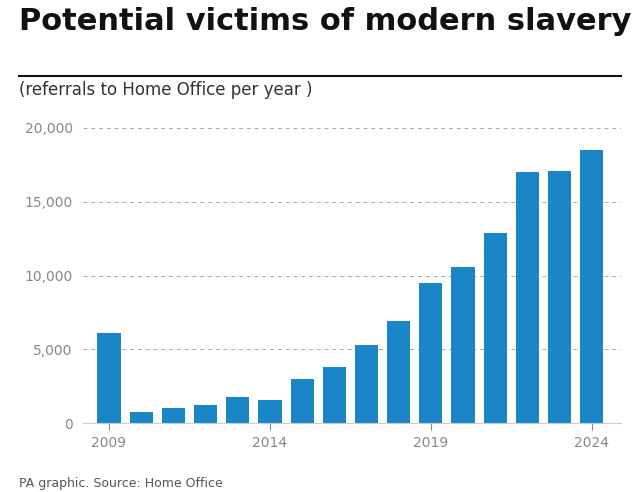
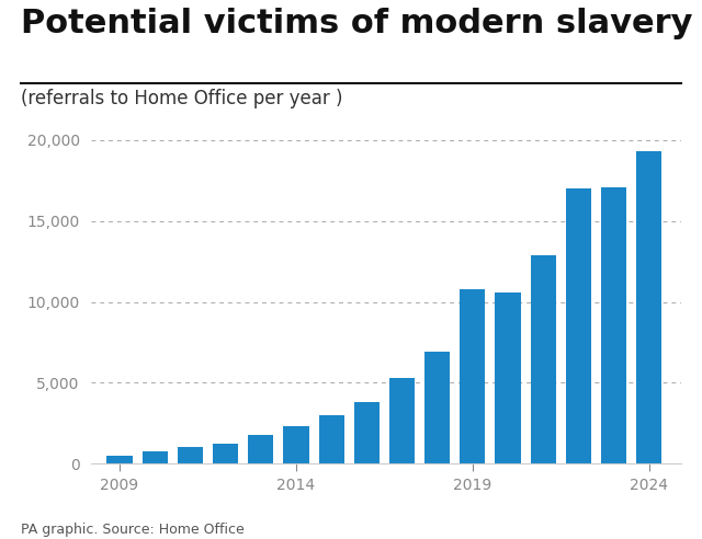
2009: 6,100 -> 400
2014: 1,600 -> 2,300
2019: 9,500 -> 10,800
2024: 18,500 -> 19,300
